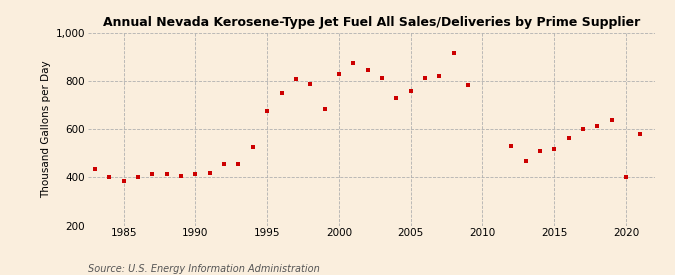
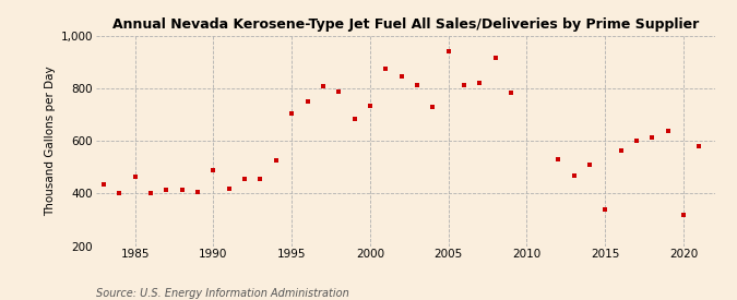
1985: 385 -> 465
1990: 415 -> 490
1995: 675 -> 705
2000: 830 -> 735
2005: 760 -> 940
2015: 520 -> 340
2020: 400 -> 320
